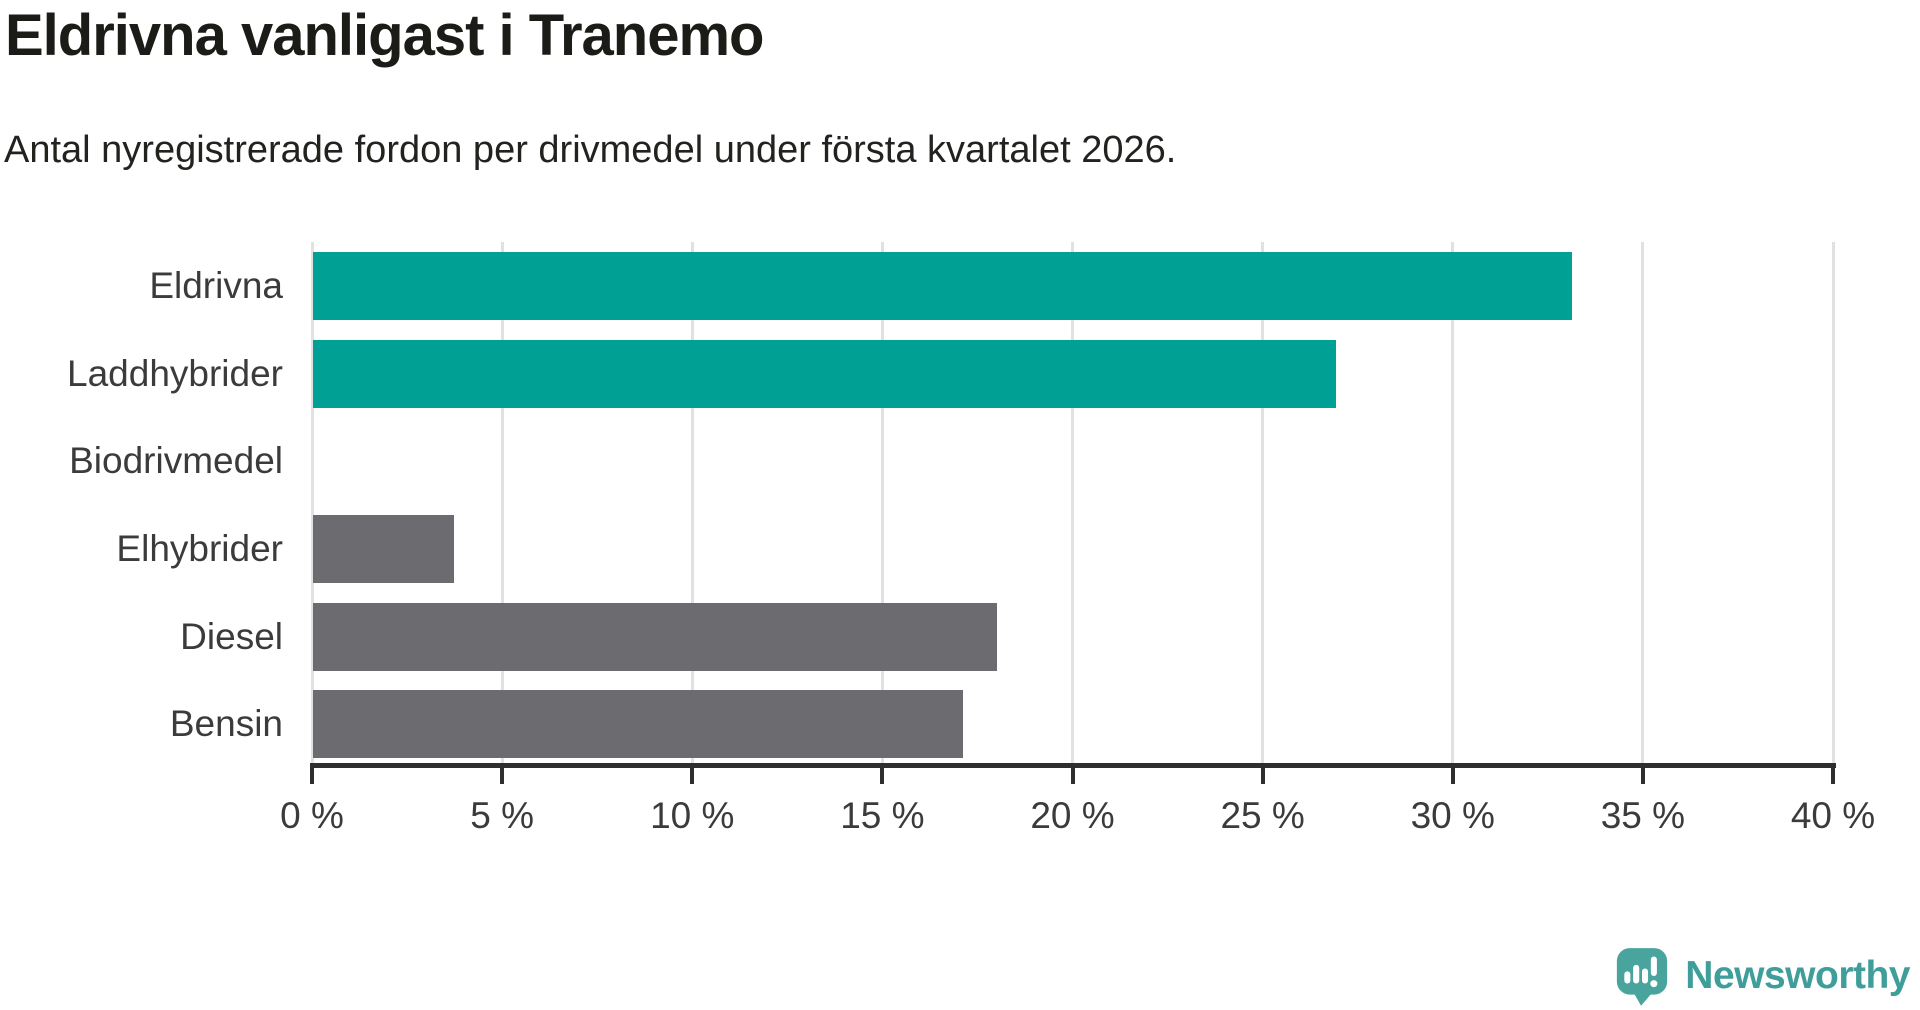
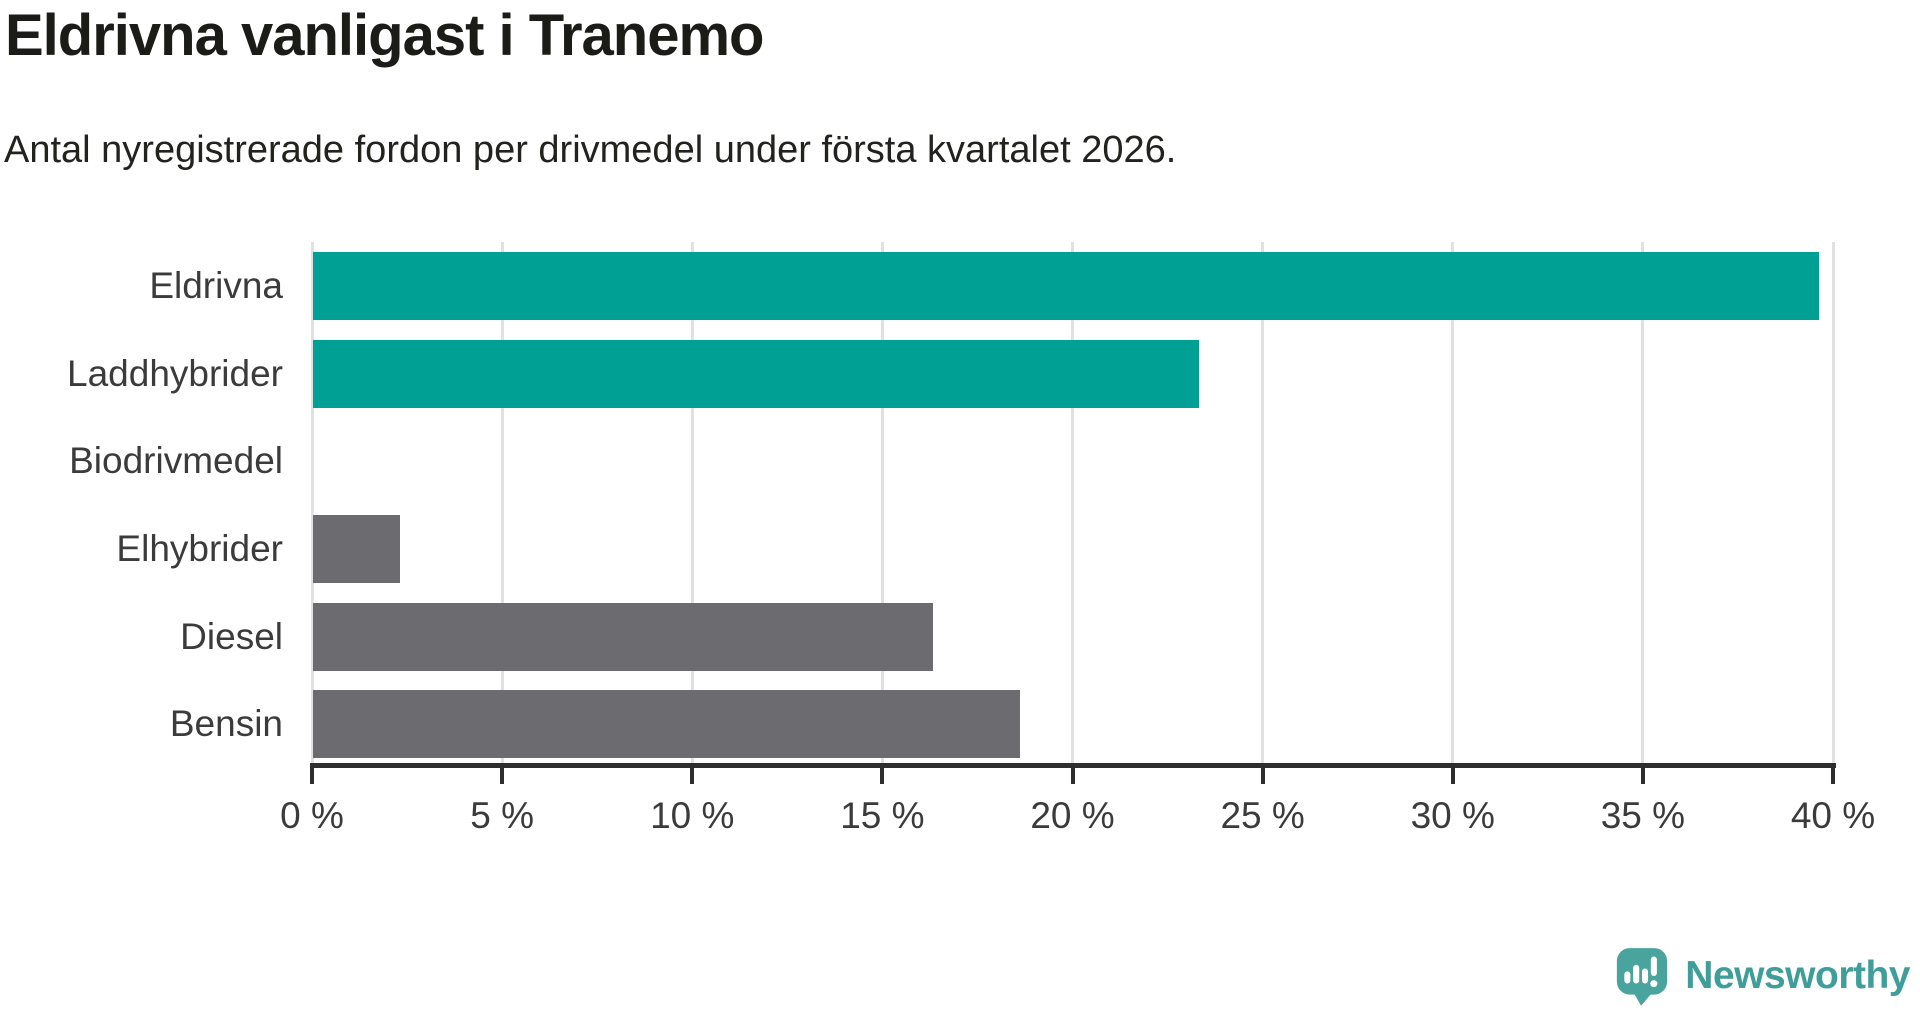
Eldrivna: 33.1% -> 39.6%
Laddhybrider: 26.9% -> 23.3%
Elhybrider: 3.7% -> 2.3%
Diesel: 18.0% -> 16.3%
Bensin: 17.1% -> 18.6%
